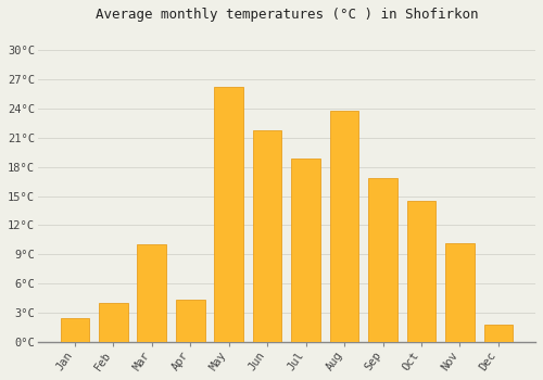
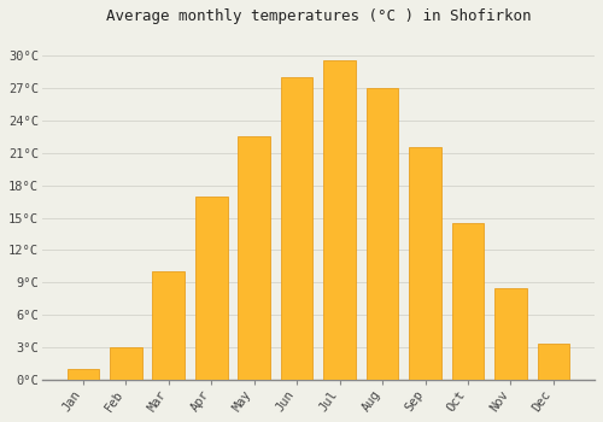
Jan: 2.4°C -> 1.0°C
Feb: 4.0°C -> 3.0°C
Apr: 4.4°C -> 17.0°C
May: 26.2°C -> 22.5°C
Jun: 21.8°C -> 28.0°C
Jul: 18.8°C -> 29.5°C
Aug: 23.8°C -> 27.0°C
Sep: 16.8°C -> 21.5°C
Nov: 10.2°C -> 8.5°C
Dec: 1.8°C -> 3.3°C
